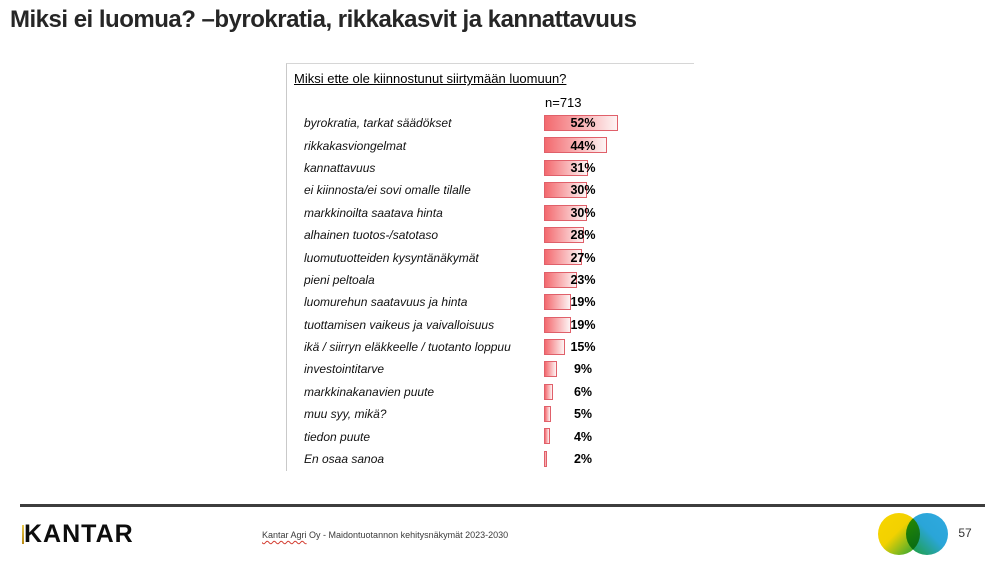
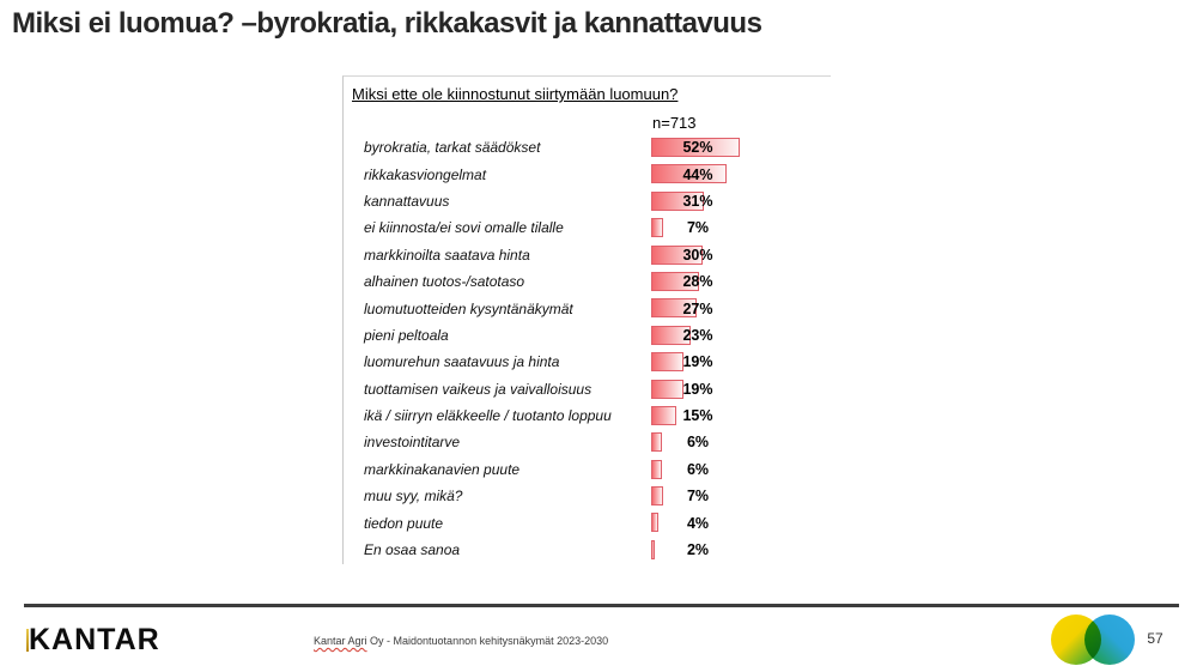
ei kiinnosta/ei sovi omalle tilalle: 30% -> 7%
investointitarve: 9% -> 6%
muu syy, mikä?: 5% -> 7%
